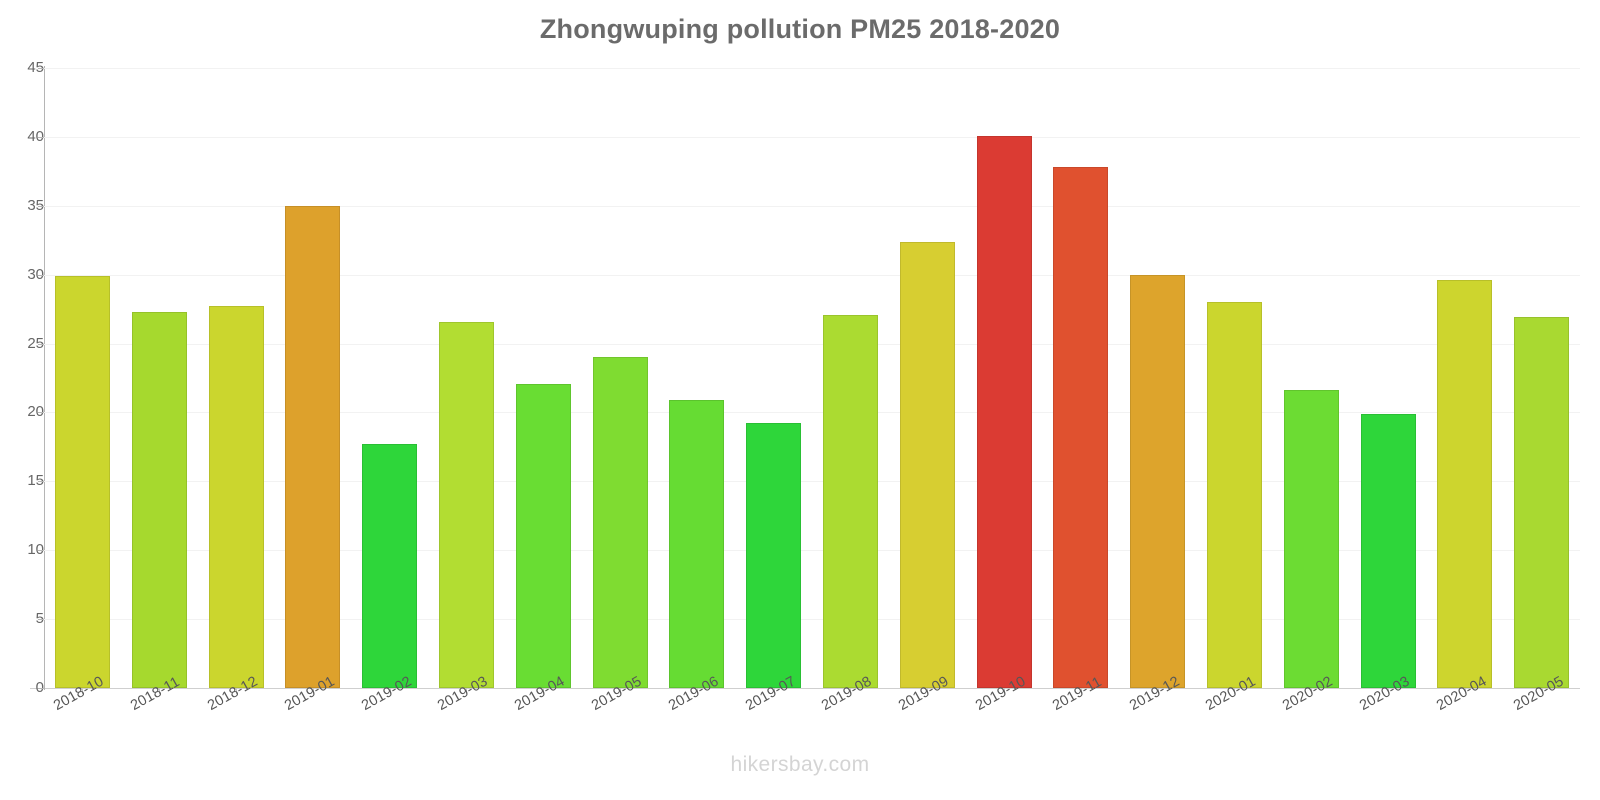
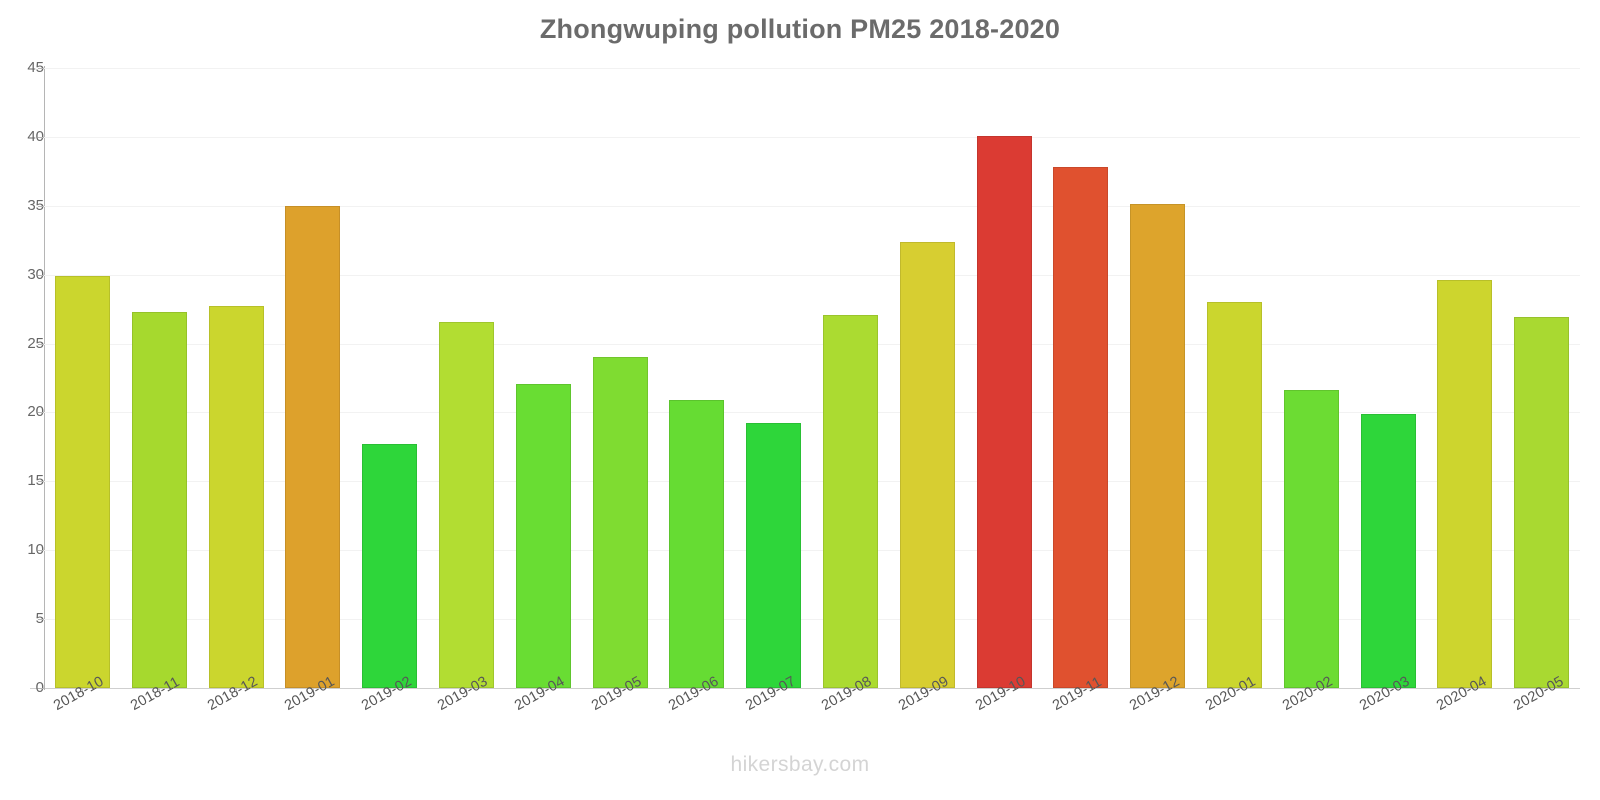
2019-12: 30.0 -> 35.1
